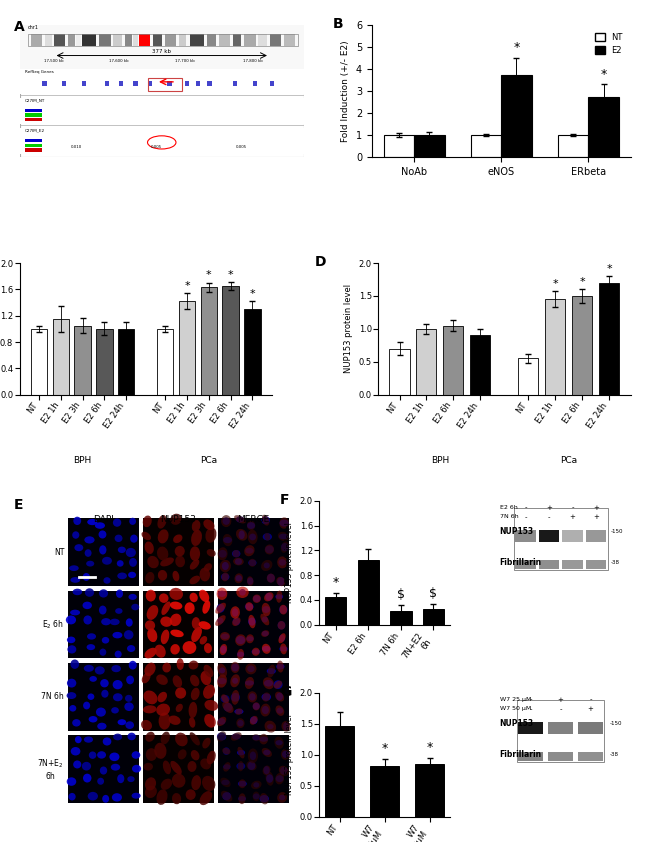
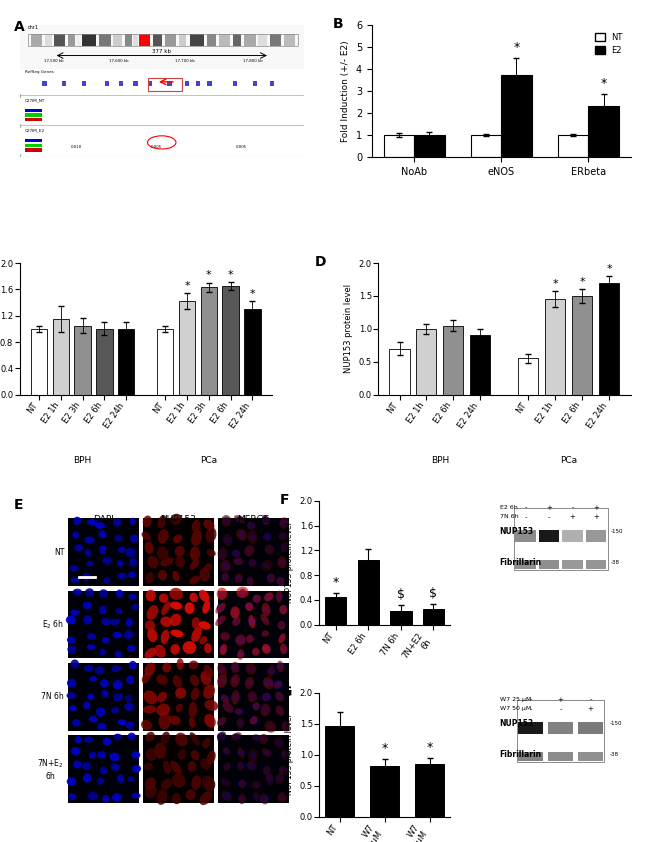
E2/ERbeta: 2.75 -> 2.30
